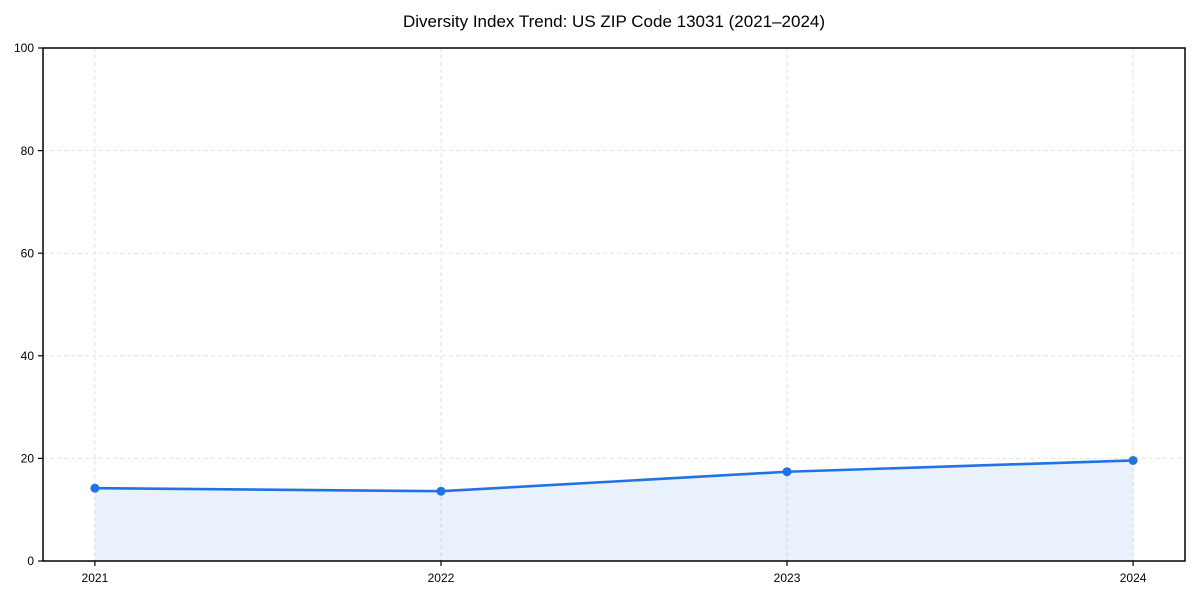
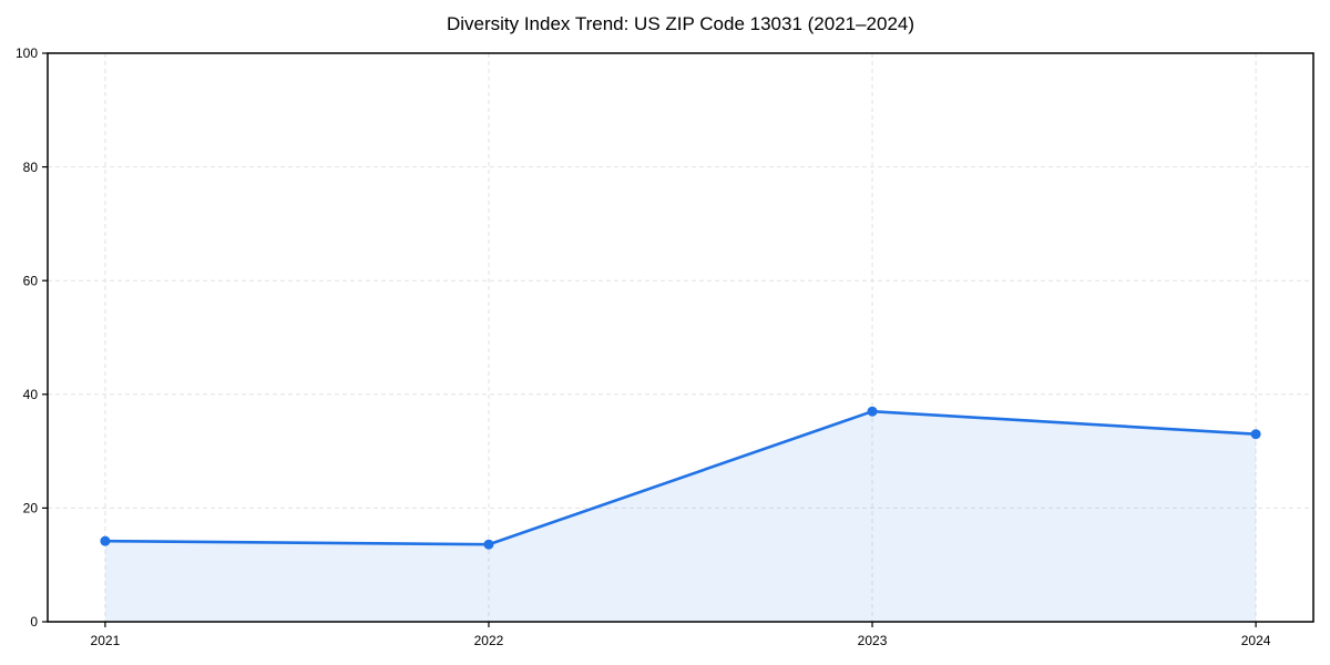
2023: 17 -> 37
2024: 20 -> 33
